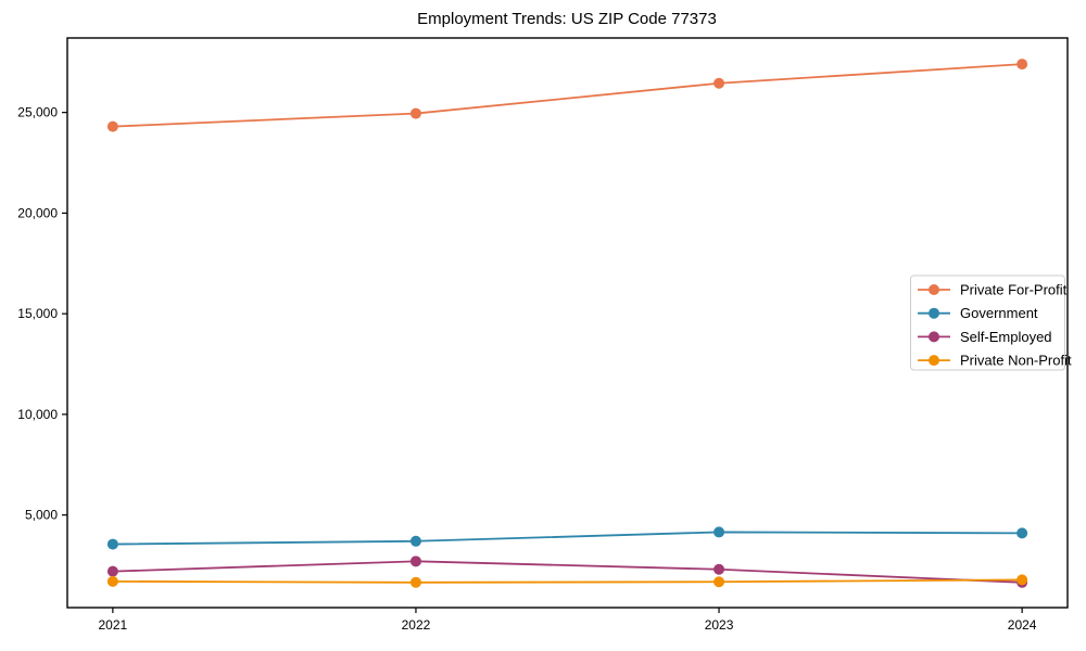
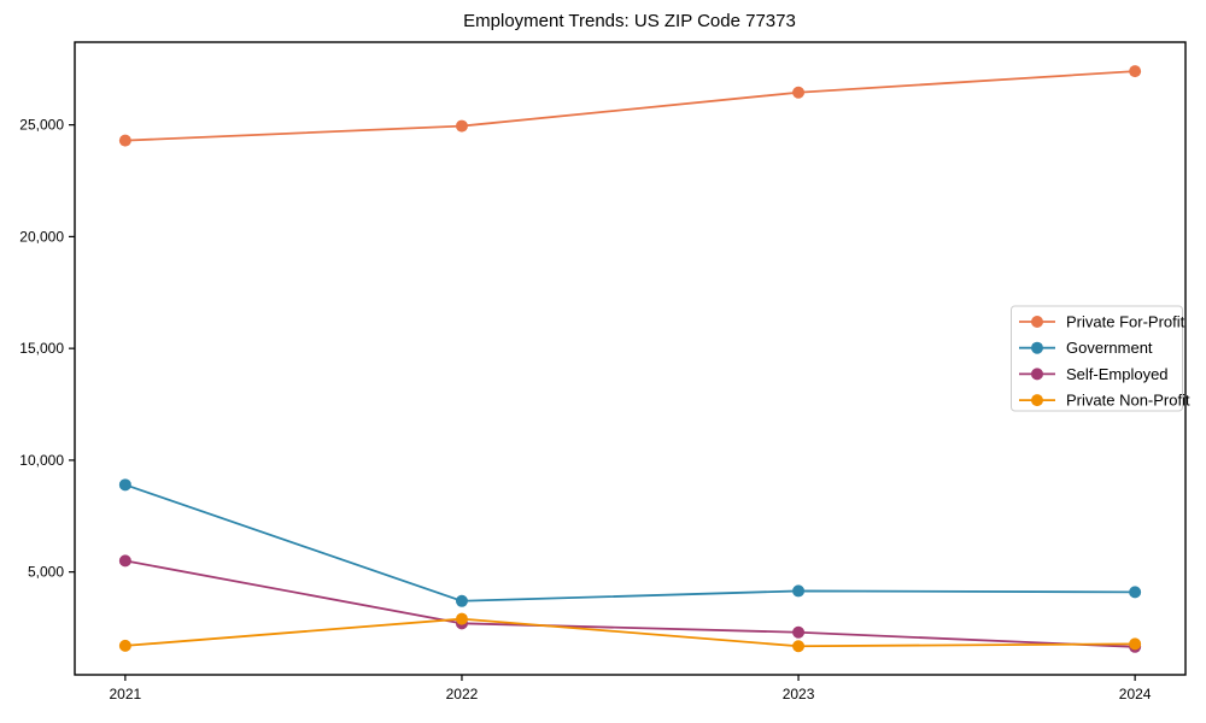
Government/2021: 3600 -> 8900
Self-Employed/2021: 2200 -> 5500
Private Non-Profit/2022: 1600 -> 2900
